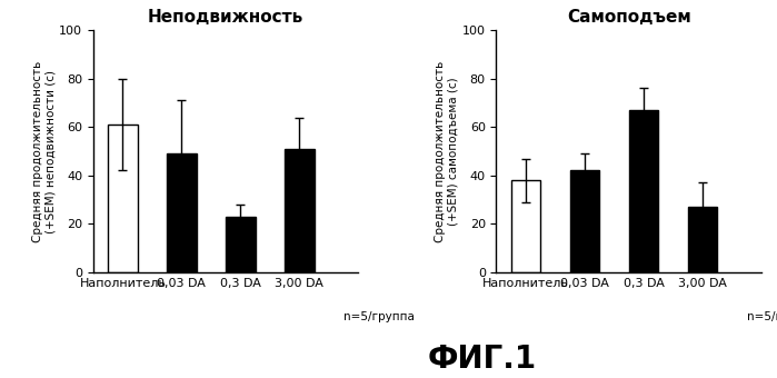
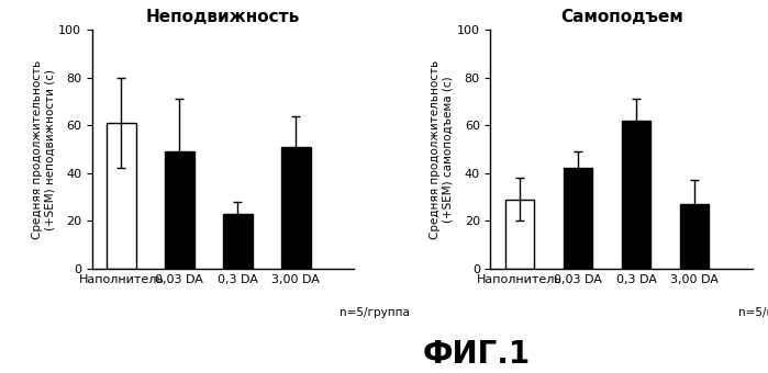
Самоподъем/Наполнитель: 38 -> 29
Самоподъем/0,3 DA: 67 -> 62
